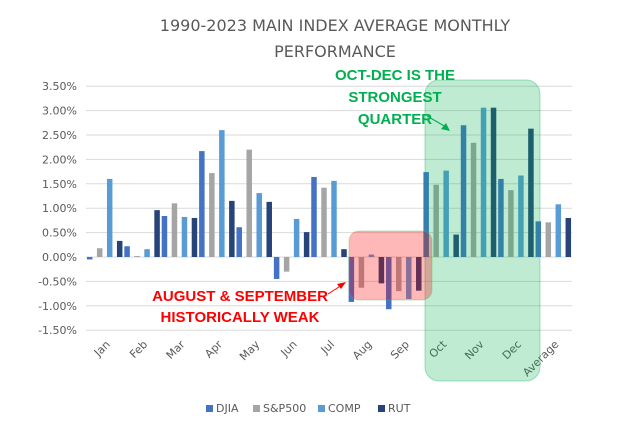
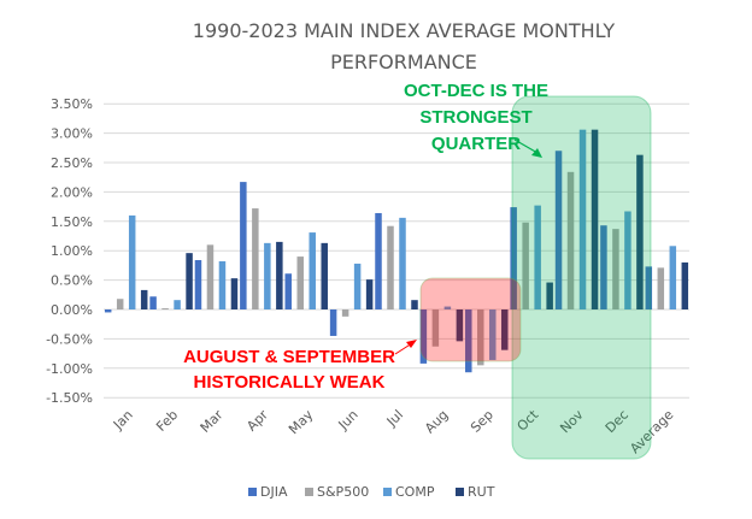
RUT/Mar: 0.8% -> 0.5%
COMP/Apr: 2.6% -> 1.1%
S&P500/May: 2.2% -> 0.9%
S&P500/Jun: -0.3% -> -0.1%
S&P500/Sep: -0.7% -> -0.9%
DJIA/Dec: 1.6% -> 1.4%
